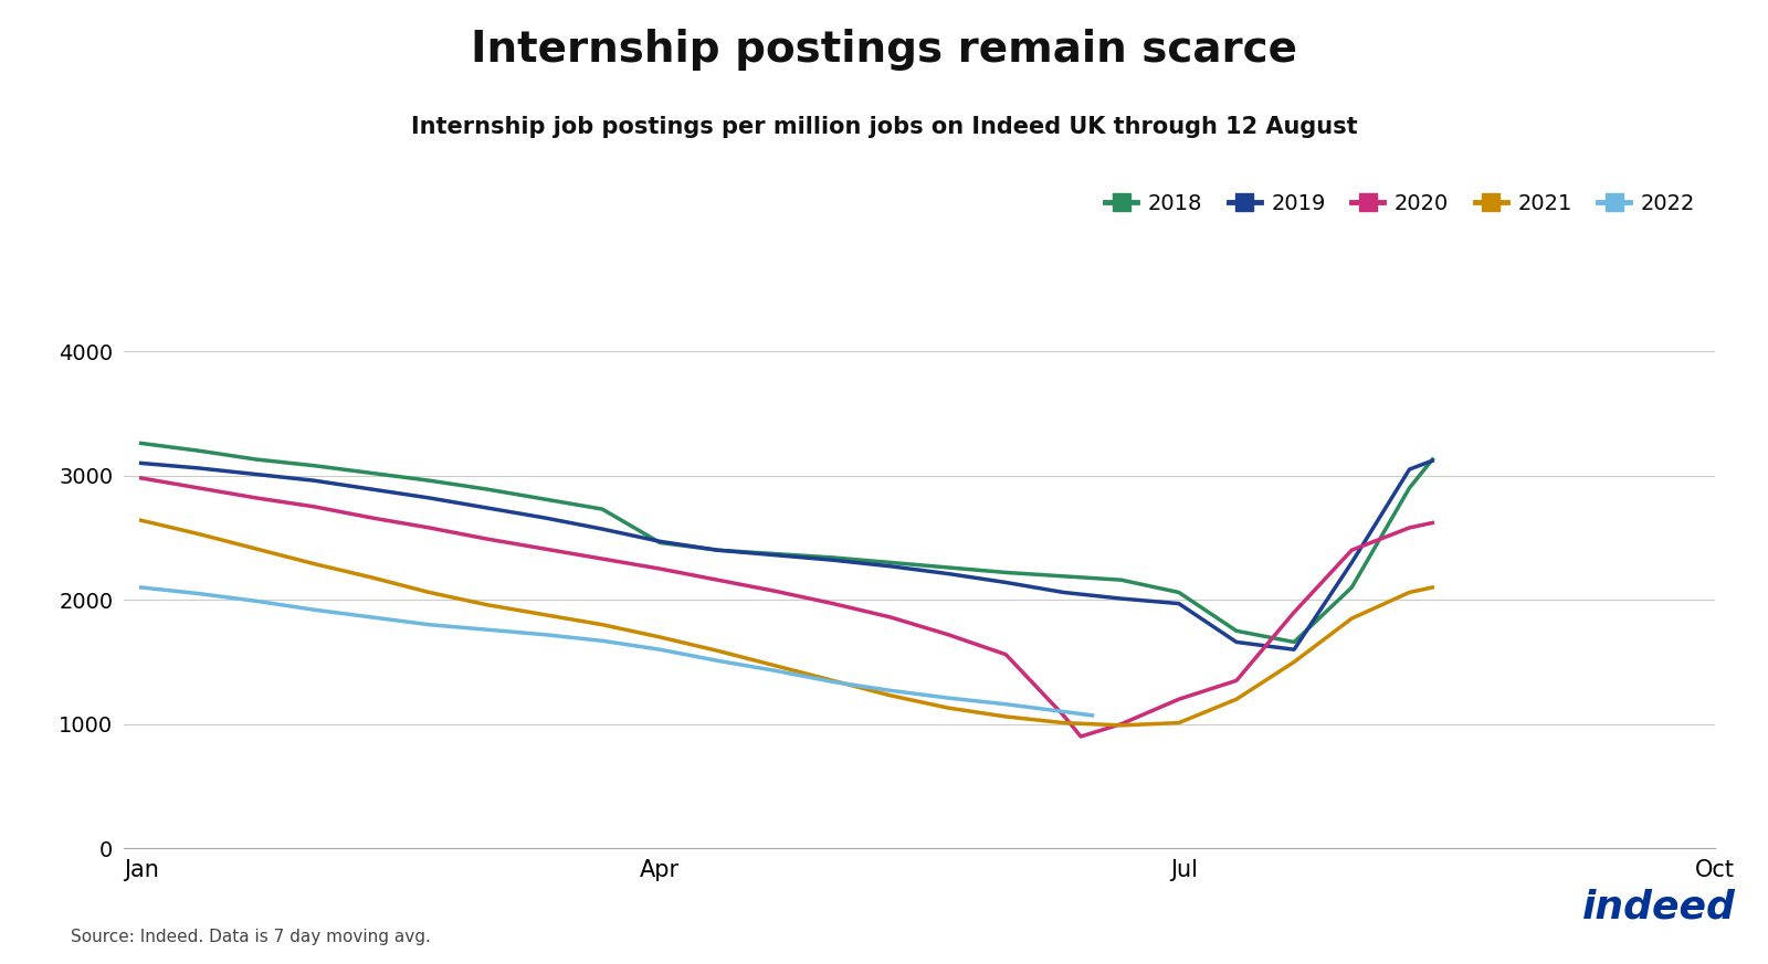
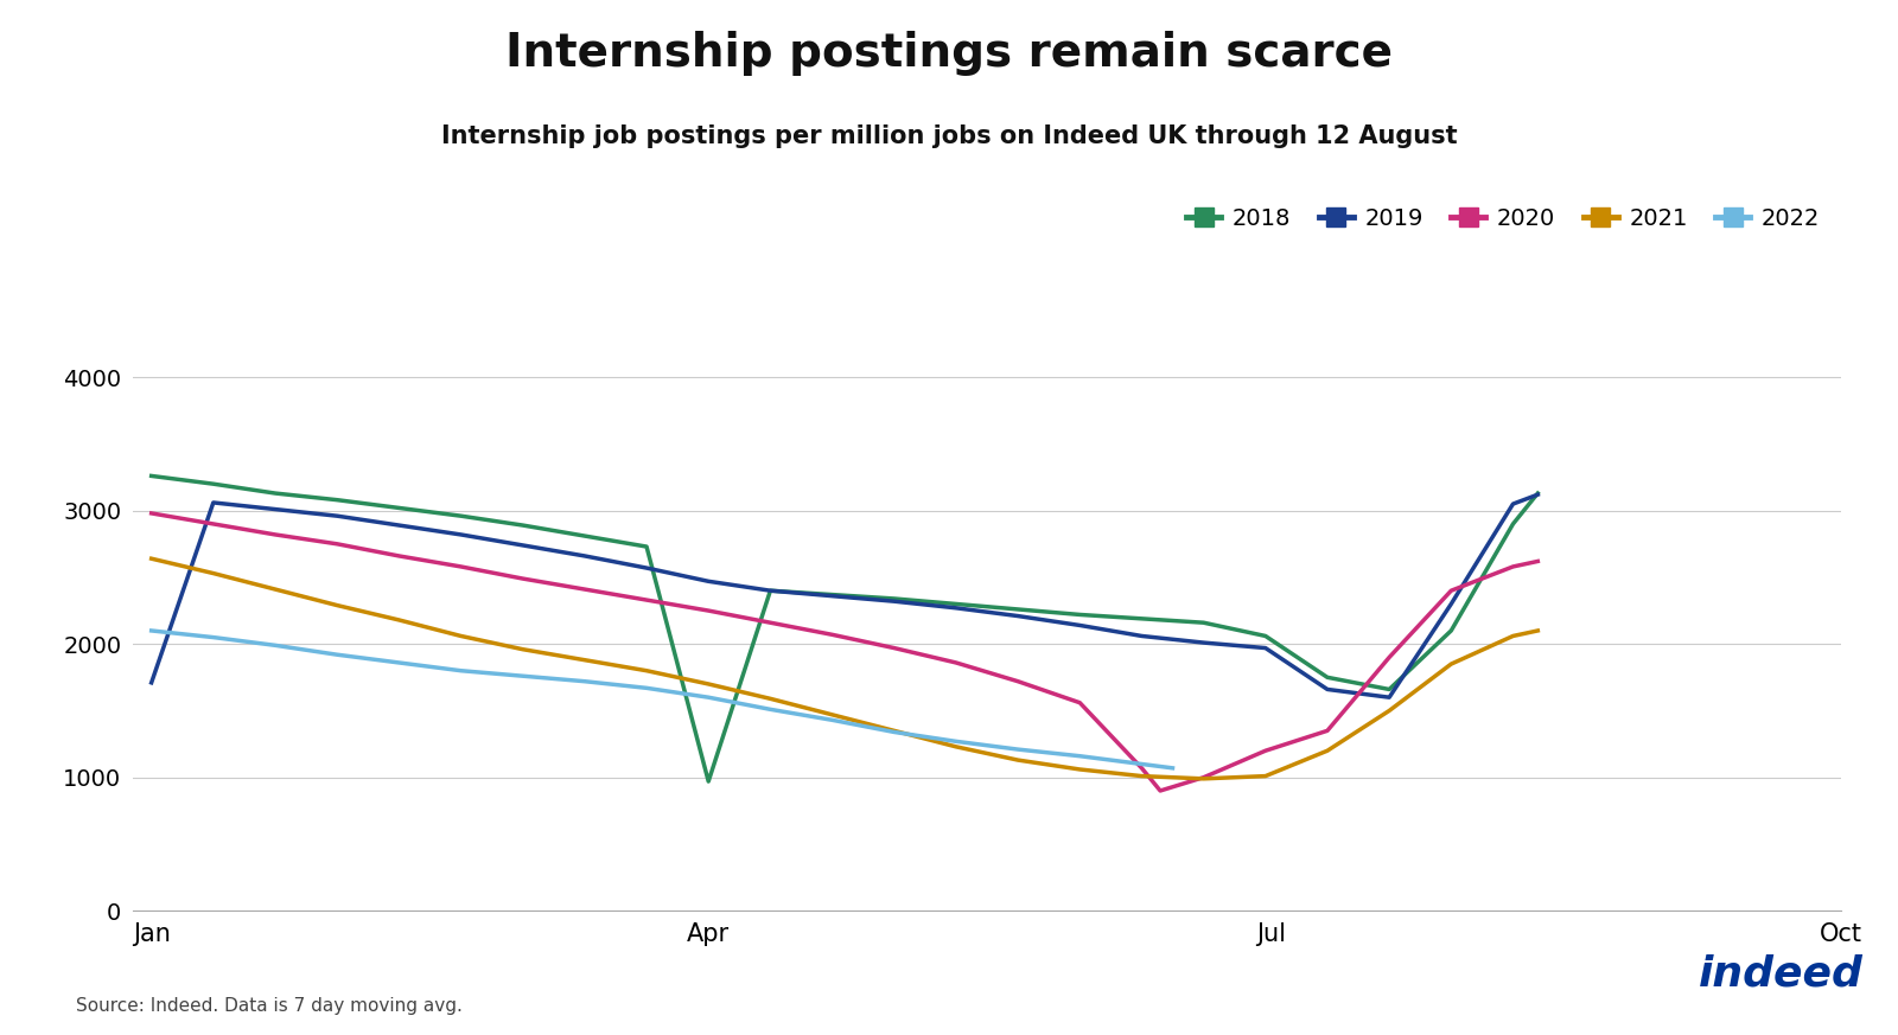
2019/Jan: 3100 -> 1710
2018/Apr: 2460 -> 970
